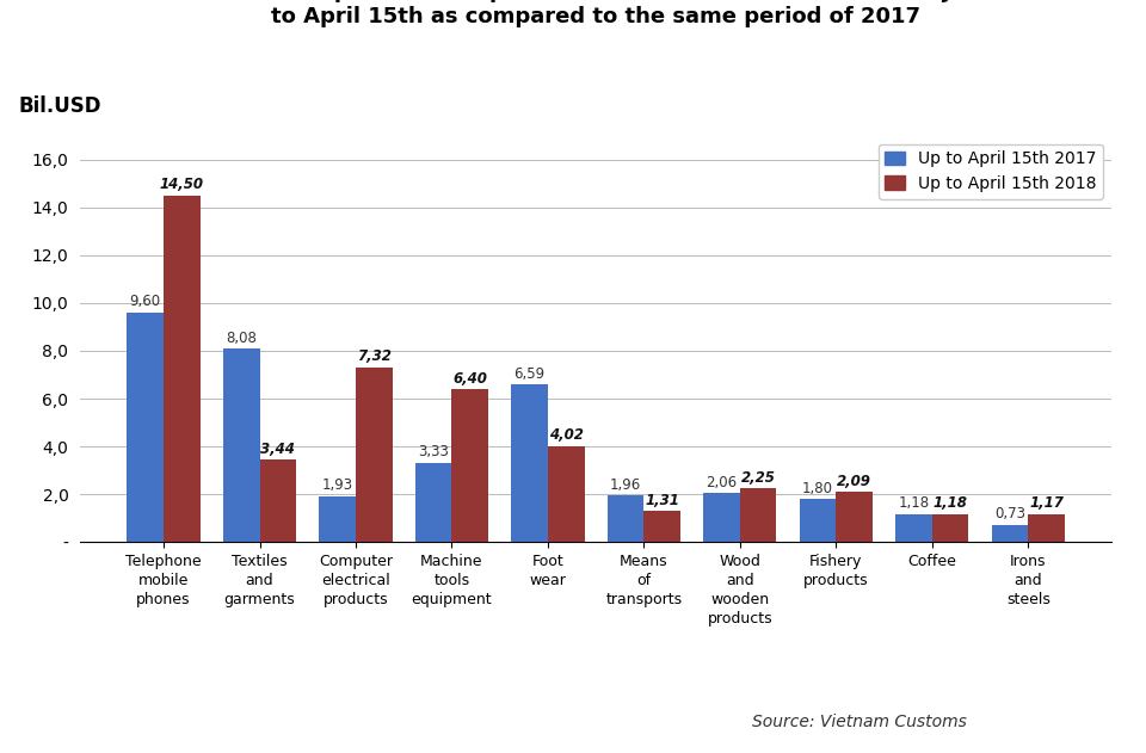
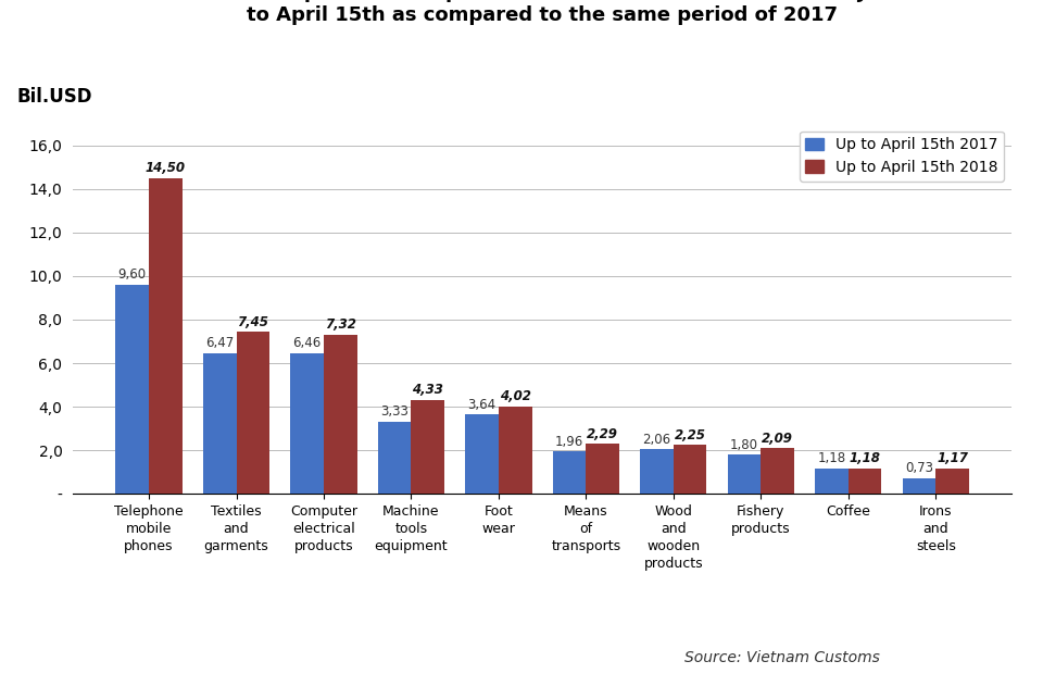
Up to April 15th 2017/Textiles and garments: 8,08 -> 6,47
Up to April 15th 2018/Textiles and garments: 3,44 -> 7,45
Up to April 15th 2017/Computer electrical products: 1,93 -> 6,46
Up to April 15th 2018/Machine tools equipment: 6,40 -> 4,33
Up to April 15th 2017/Foot wear: 6,59 -> 3,64
Up to April 15th 2018/Means of transports: 1,31 -> 2,29
